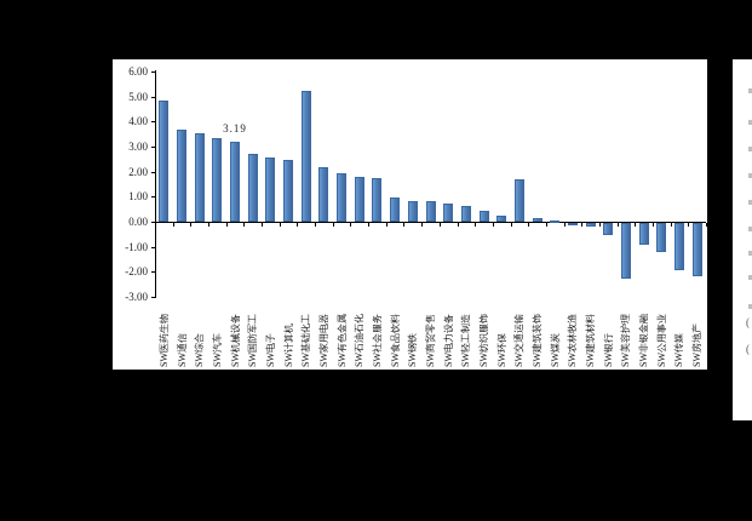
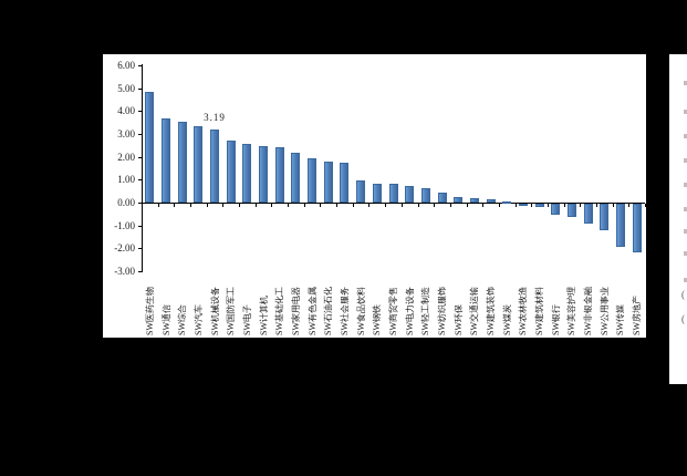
SW基础化工: 5.2 -> 2.4
SW交通运输: 1.7 -> 0.2
SW美容护理: -2.2 -> -0.6
